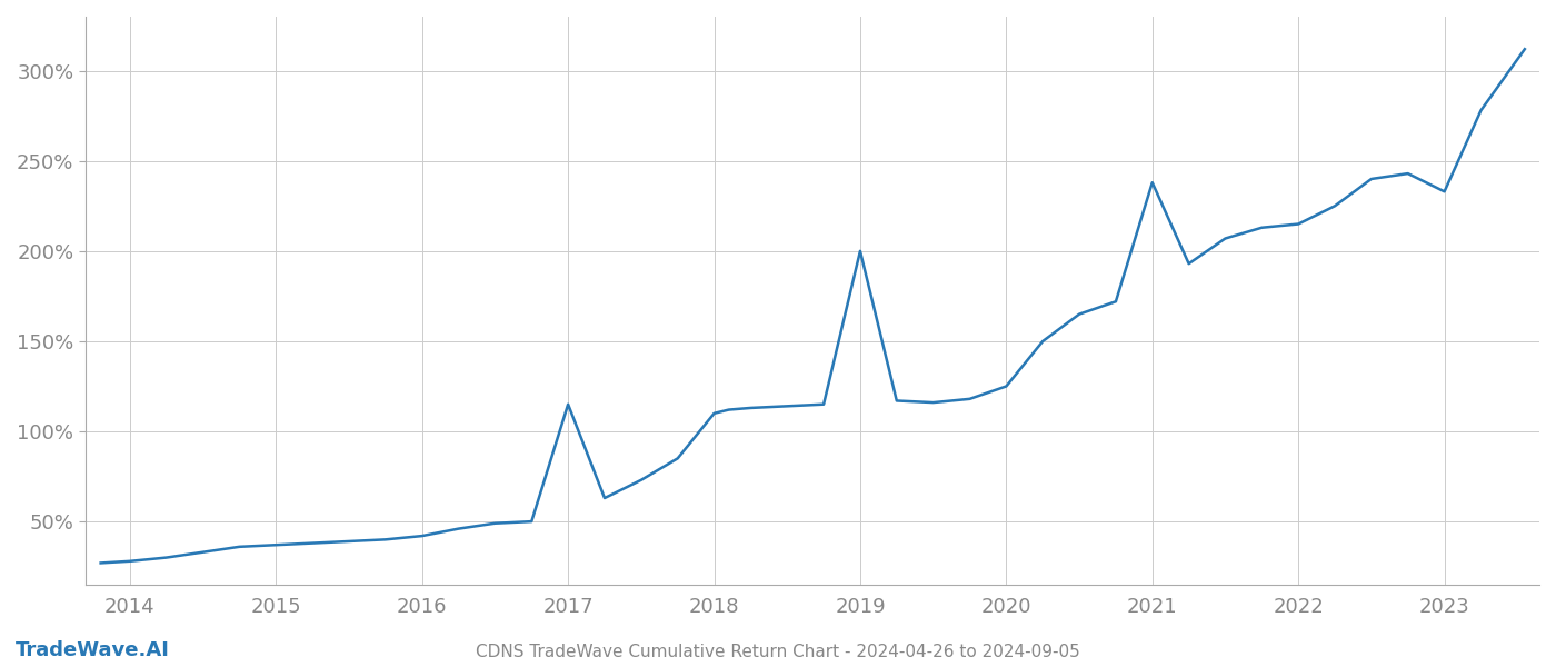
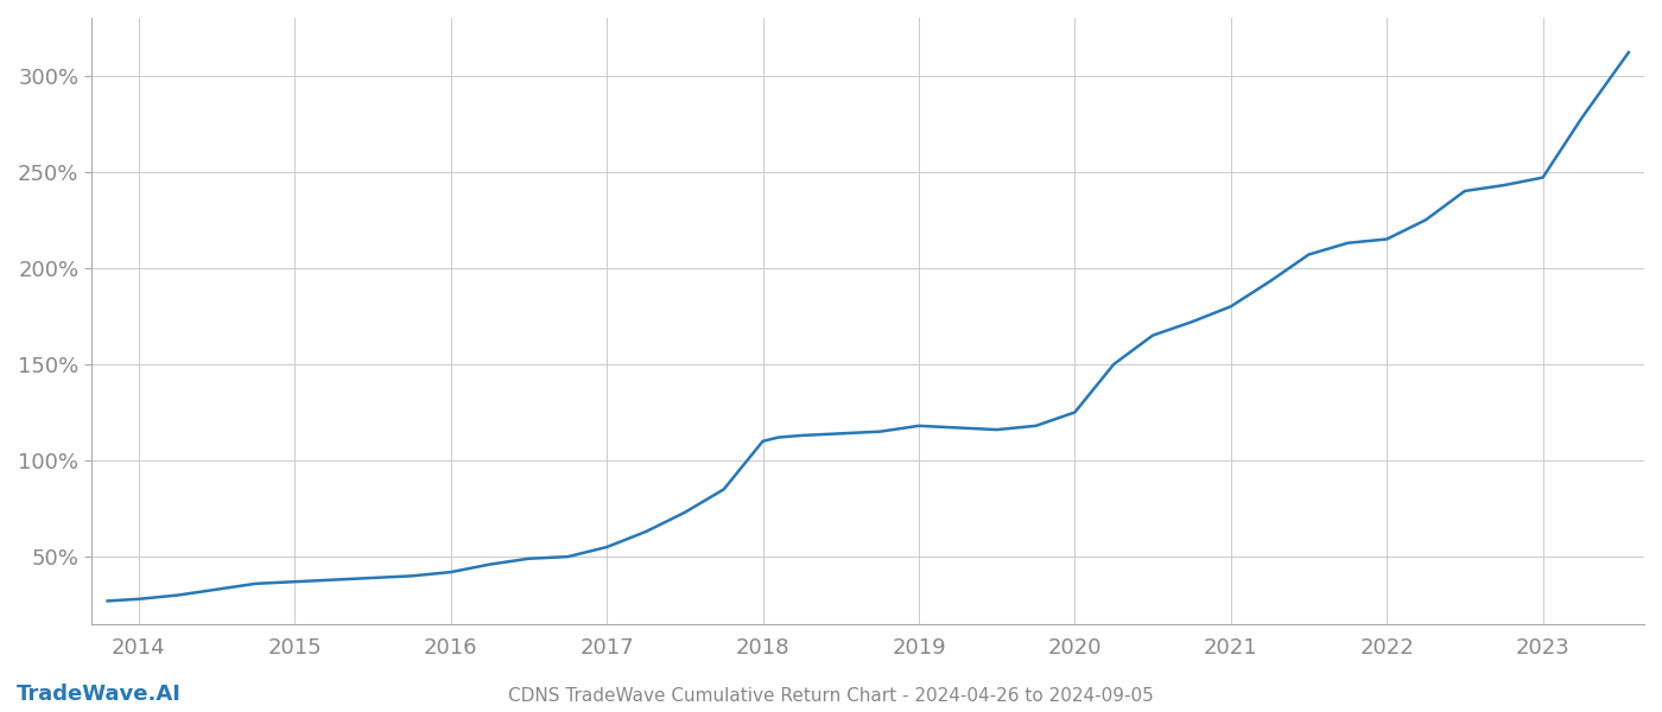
2017: 115% -> 55%
2019: 200% -> 118%
2021: 238% -> 180%
2023: 233% -> 247%
